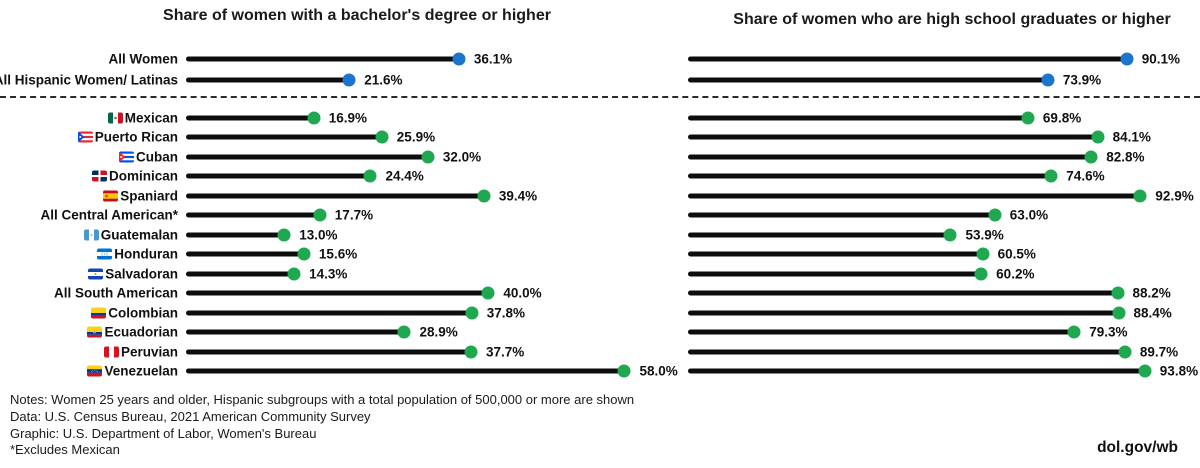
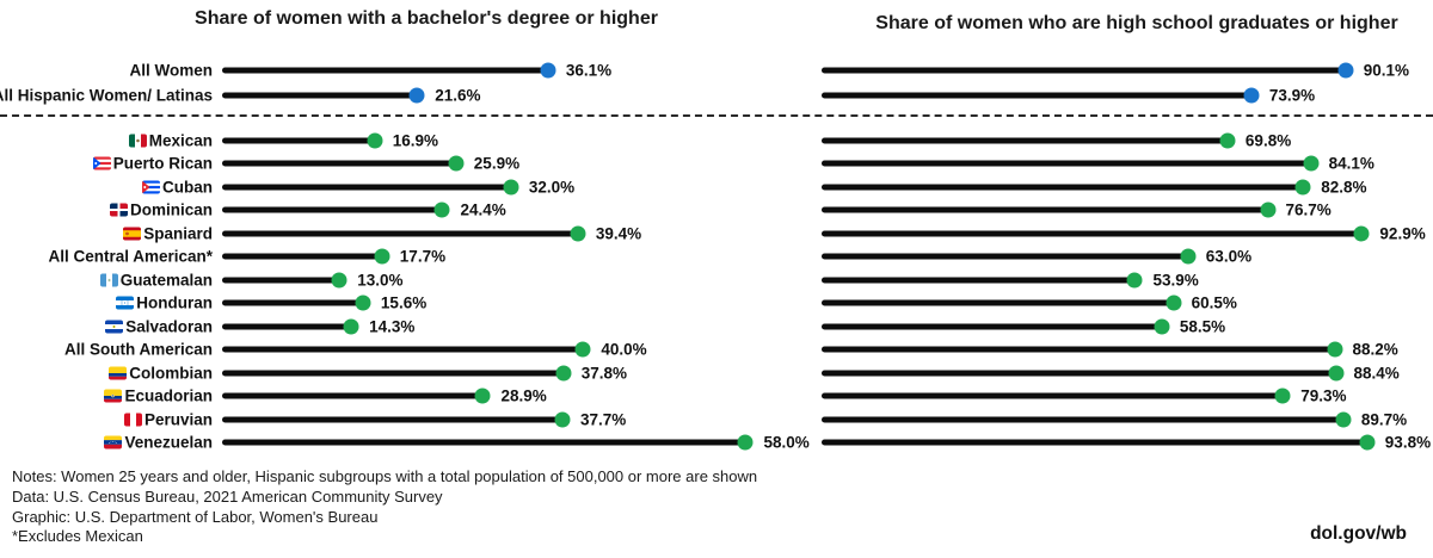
Share of women who are high school graduates or higher/Dominican: 74.6% -> 76.7%
Share of women who are high school graduates or higher/Salvadoran: 60.2% -> 58.5%
